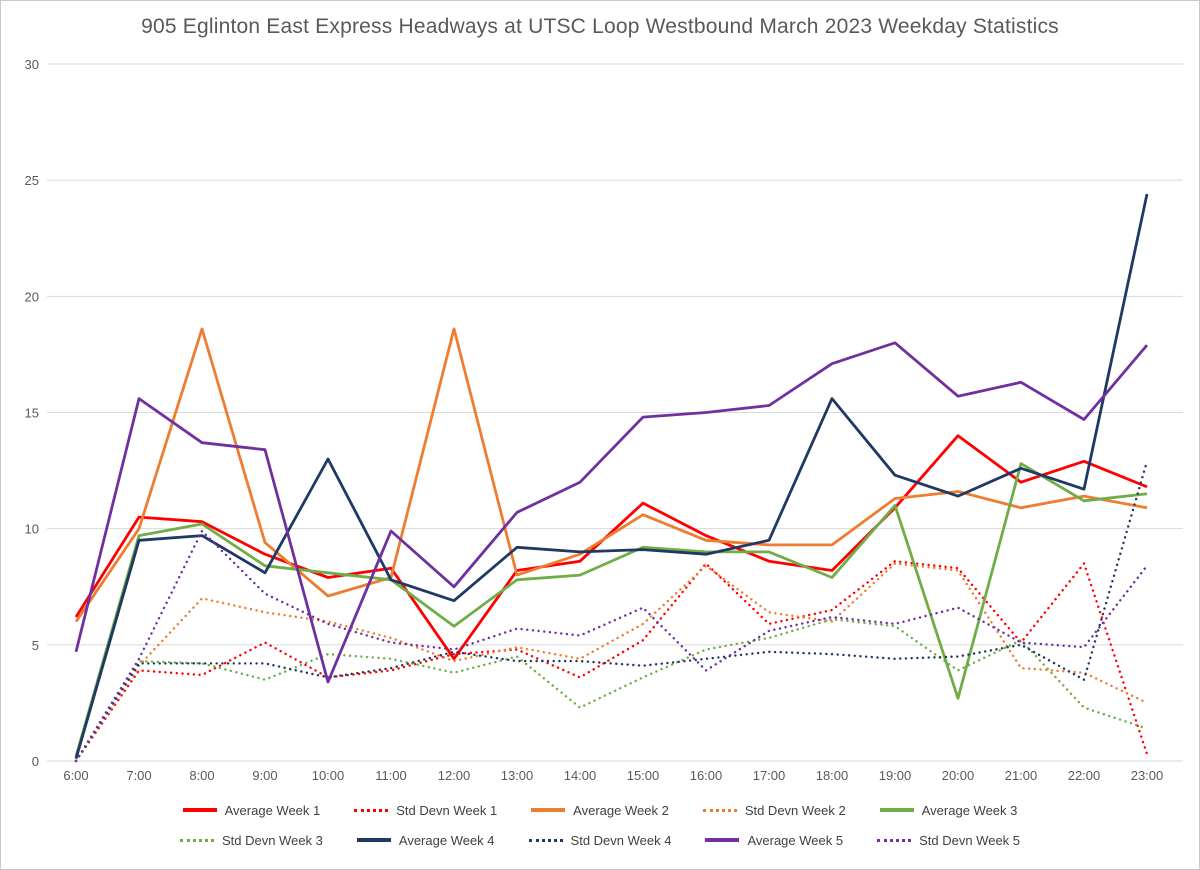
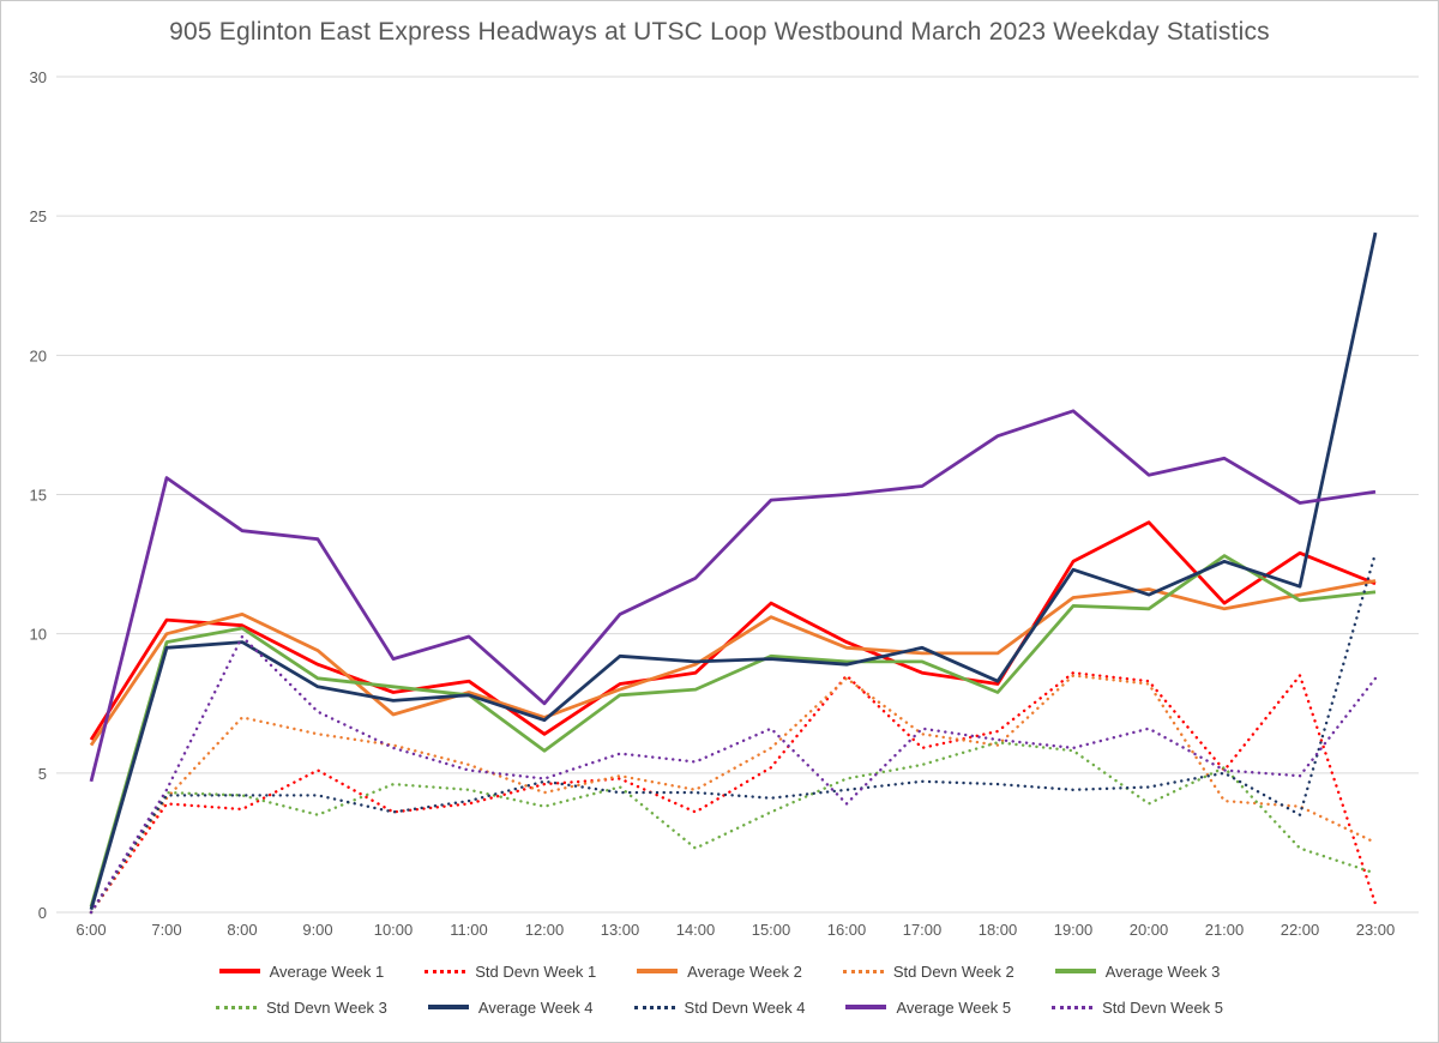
Average Week 2/8:00: 18.6 -> 10.7
Average Week 4/10:00: 13.0 -> 7.6
Average Week 5/10:00: 3.4 -> 9.1
Average Week 1/12:00: 4.4 -> 6.4
Average Week 2/12:00: 18.6 -> 7.0
Std Devn Week 5/17:00: 5.6 -> 6.6
Average Week 4/18:00: 15.6 -> 8.3
Average Week 1/19:00: 10.9 -> 12.6
Average Week 3/20:00: 2.7 -> 10.9
Average Week 1/21:00: 12.0 -> 11.1
Average Week 2/23:00: 10.9 -> 11.9
Average Week 5/23:00: 17.9 -> 15.1
